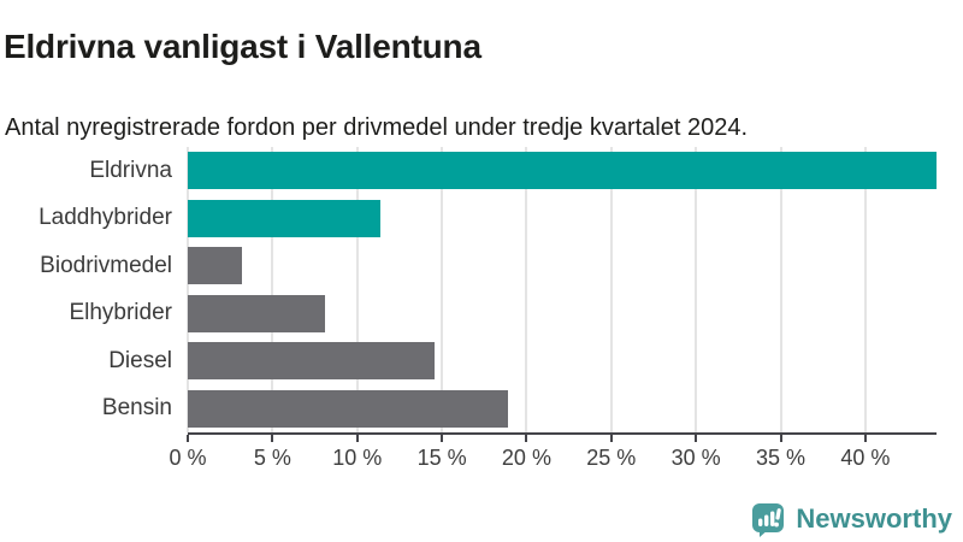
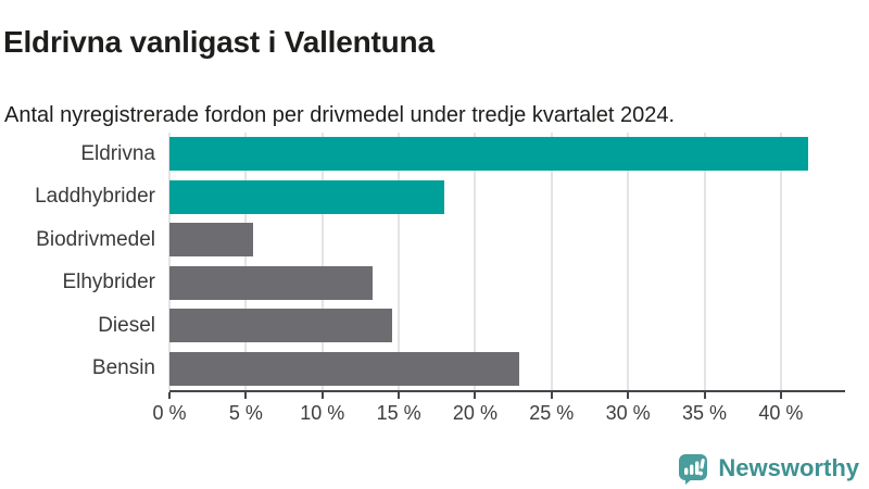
Eldrivna: 44.2% -> 41.8%
Laddhybrider: 11.4% -> 18.0%
Biodrivmedel: 3.2% -> 5.5%
Elhybrider: 8.1% -> 13.3%
Bensin: 18.9% -> 22.9%
